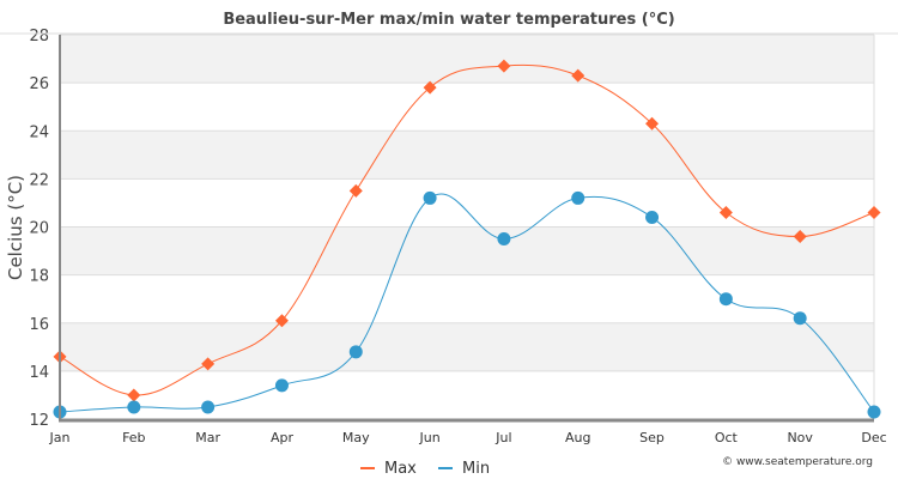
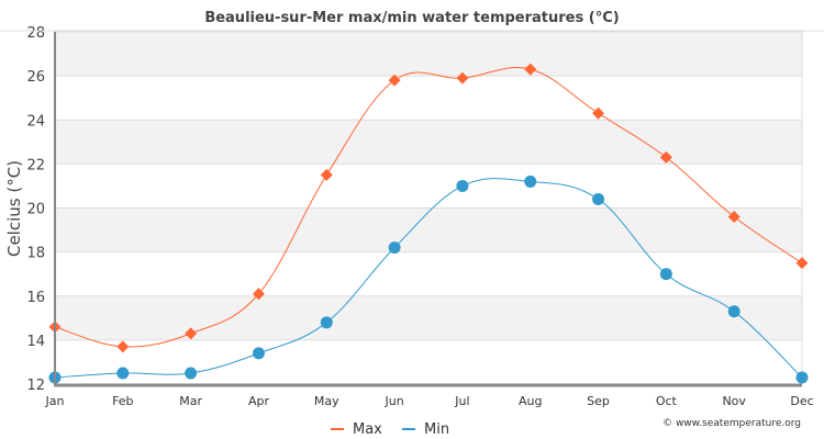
Max/Feb: 13.0 -> 13.7
Min/Jun: 21.2 -> 18.2
Max/Jul: 26.7 -> 25.9
Min/Jul: 19.5 -> 21.0
Max/Oct: 20.6 -> 22.3
Min/Nov: 16.2 -> 15.3
Max/Dec: 20.6 -> 17.5
